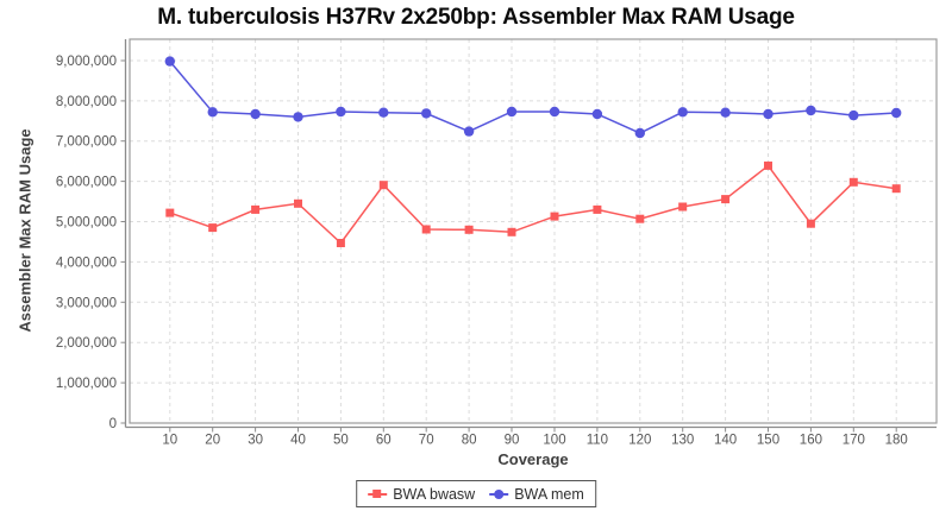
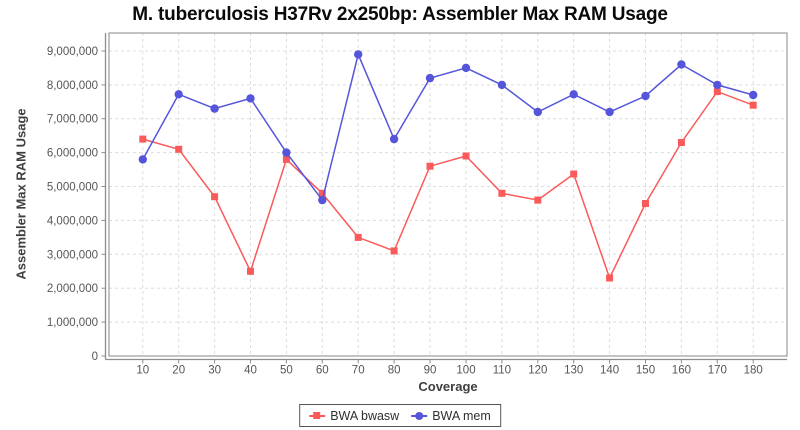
BWA bwasw/10: 5200000 -> 6400000
BWA mem/10: 9000000 -> 5800000
BWA bwasw/20: 4800000 -> 6100000
BWA bwasw/30: 5300000 -> 4700000
BWA mem/30: 7700000 -> 7300000
BWA bwasw/40: 5400000 -> 2500000
BWA bwasw/50: 4500000 -> 5800000
BWA mem/50: 7700000 -> 6000000
BWA bwasw/60: 5900000 -> 4800000
BWA mem/60: 7700000 -> 4600000
BWA bwasw/70: 4800000 -> 3500000
BWA mem/70: 7700000 -> 8900000
BWA bwasw/80: 4800000 -> 3100000
BWA mem/80: 7200000 -> 6400000
BWA bwasw/90: 4700000 -> 5600000
BWA mem/90: 7700000 -> 8200000
BWA bwasw/100: 5100000 -> 5900000
BWA mem/100: 7700000 -> 8500000
BWA bwasw/110: 5300000 -> 4800000
BWA mem/110: 7700000 -> 8000000
BWA bwasw/120: 5100000 -> 4600000
BWA bwasw/140: 5600000 -> 2300000
BWA mem/140: 7700000 -> 7200000
BWA bwasw/150: 6400000 -> 4500000
BWA bwasw/160: 5000000 -> 6300000
BWA mem/160: 7800000 -> 8600000
BWA bwasw/170: 6000000 -> 7800000
BWA mem/170: 7600000 -> 8000000
BWA bwasw/180: 5800000 -> 7400000
